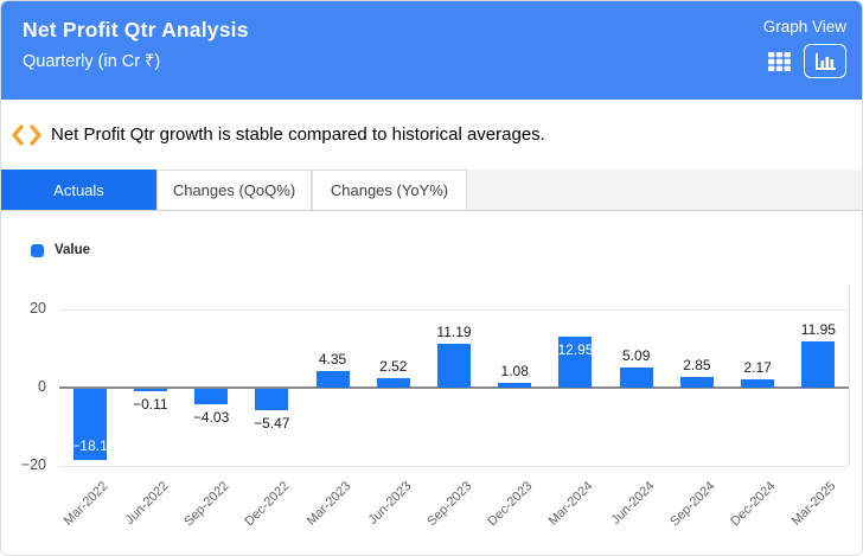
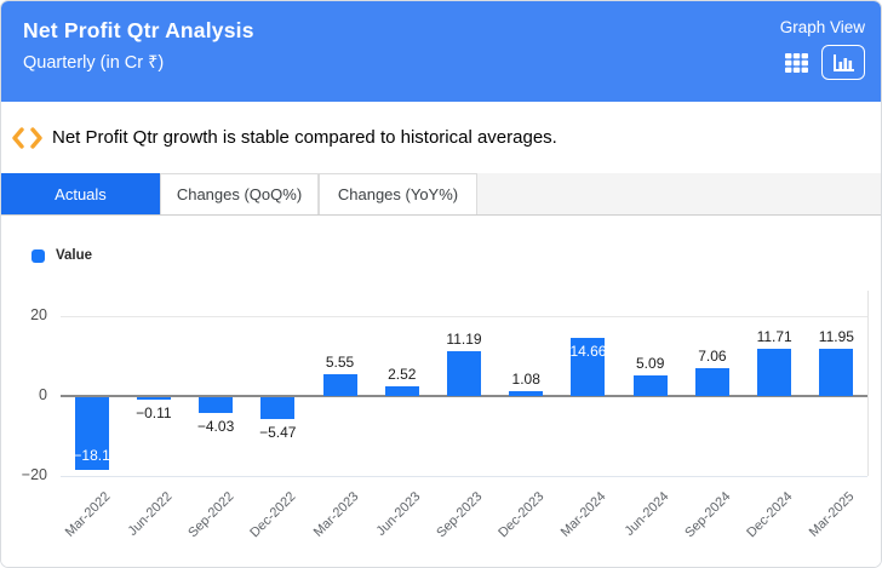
Mar-2023: 4.35 -> 5.55
Mar-2024: 12.95 -> 14.66
Sep-2024: 2.85 -> 7.06
Dec-2024: 2.17 -> 11.71
